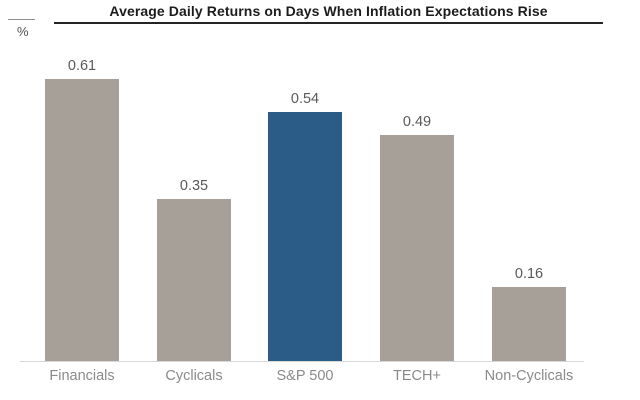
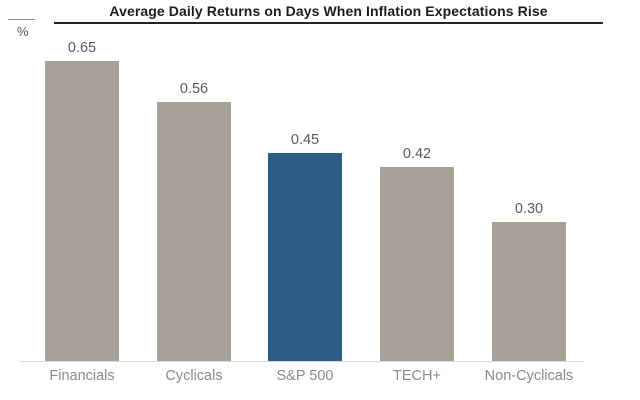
Financials: 0.61 -> 0.65
Cyclicals: 0.35 -> 0.56
S&P 500: 0.54 -> 0.45
TECH+: 0.49 -> 0.42
Non-Cyclicals: 0.16 -> 0.30
